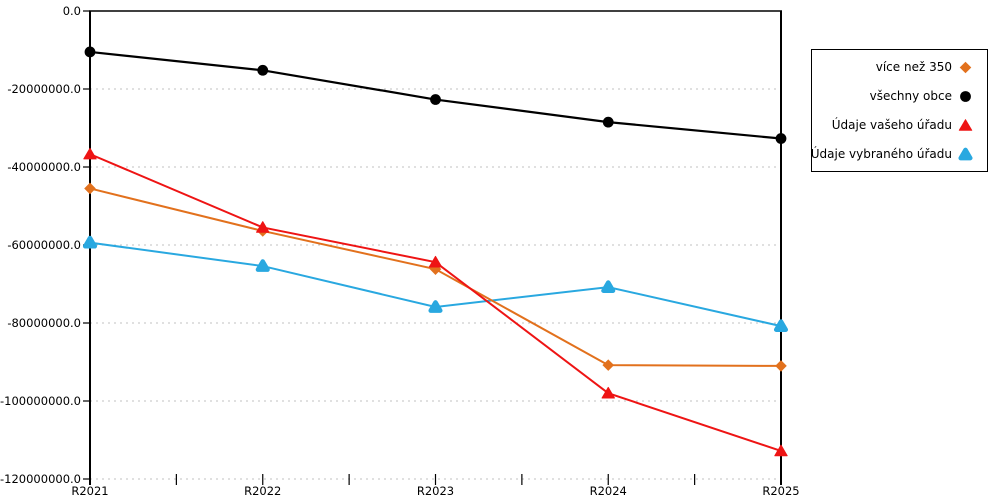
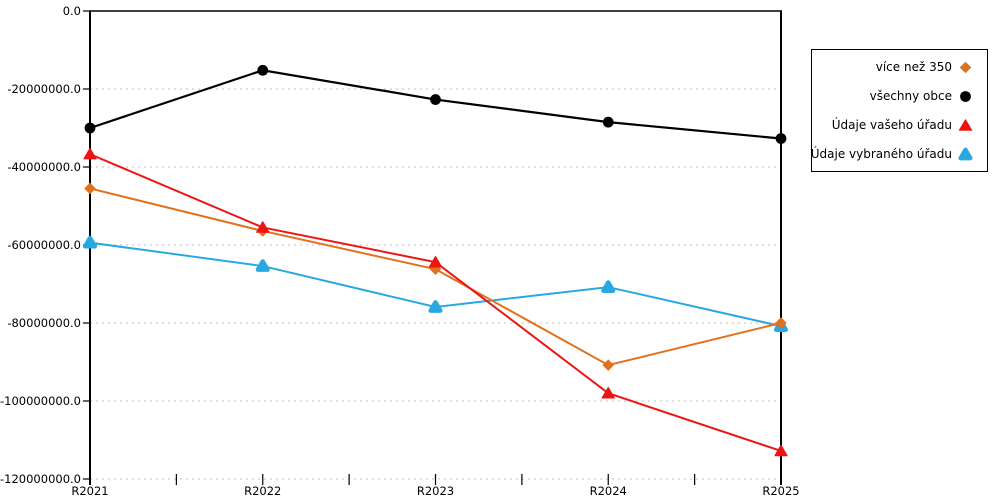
všechny obce/R2021: -10000000 -> -30000000
více než 350/R2025: -91000000 -> -80000000
